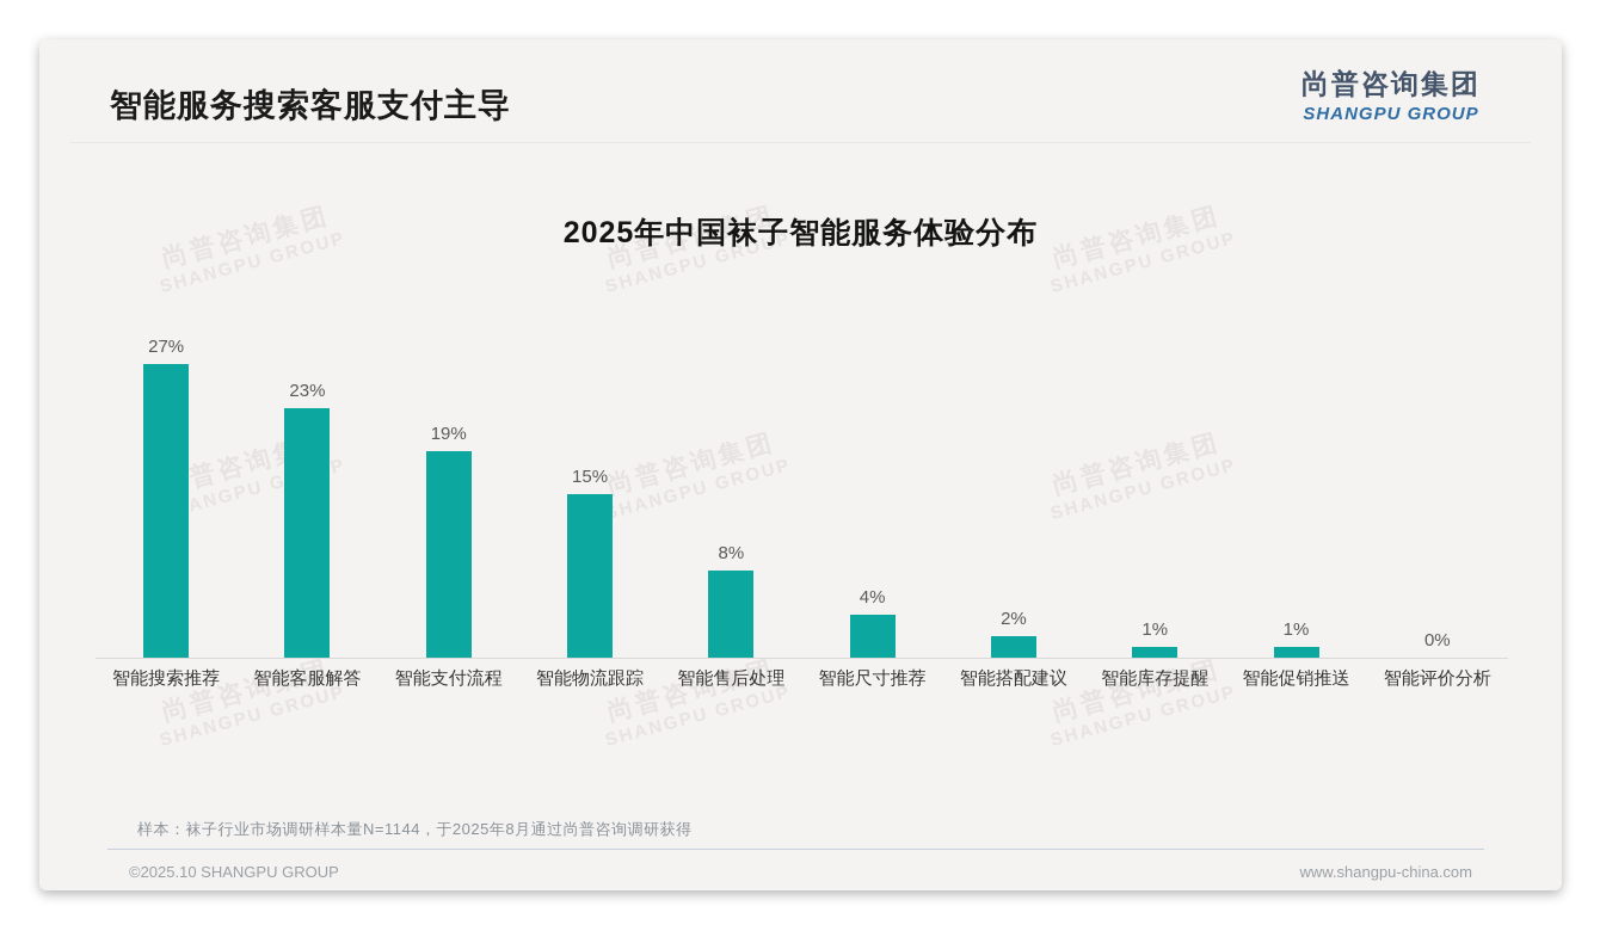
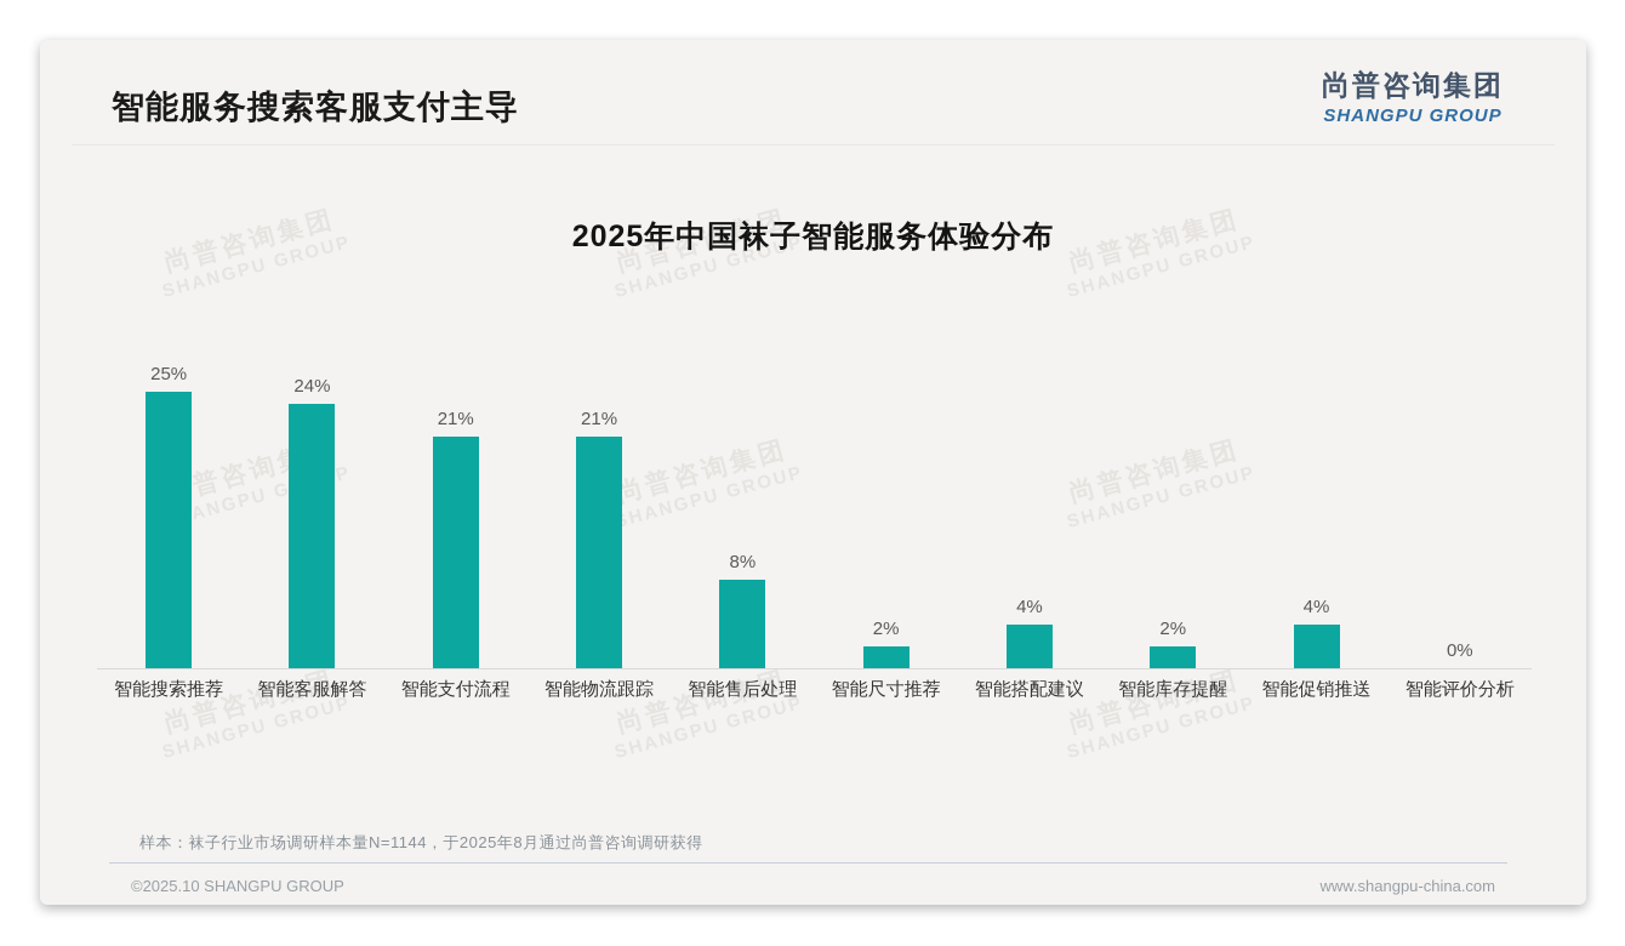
智能搜索推荐: 27% -> 25%
智能客服解答: 23% -> 24%
智能支付流程: 19% -> 21%
智能物流跟踪: 15% -> 21%
智能尺寸推荐: 4% -> 2%
智能搭配建议: 2% -> 4%
智能库存提醒: 1% -> 2%
智能促销推送: 1% -> 4%
